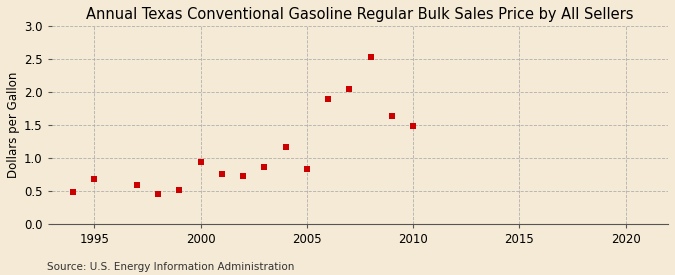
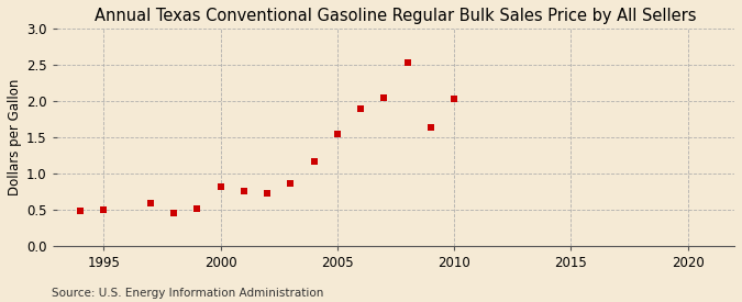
1995: 0.68 -> 0.50
2000: 0.94 -> 0.82
2005: 0.84 -> 1.54
2010: 1.48 -> 2.03
